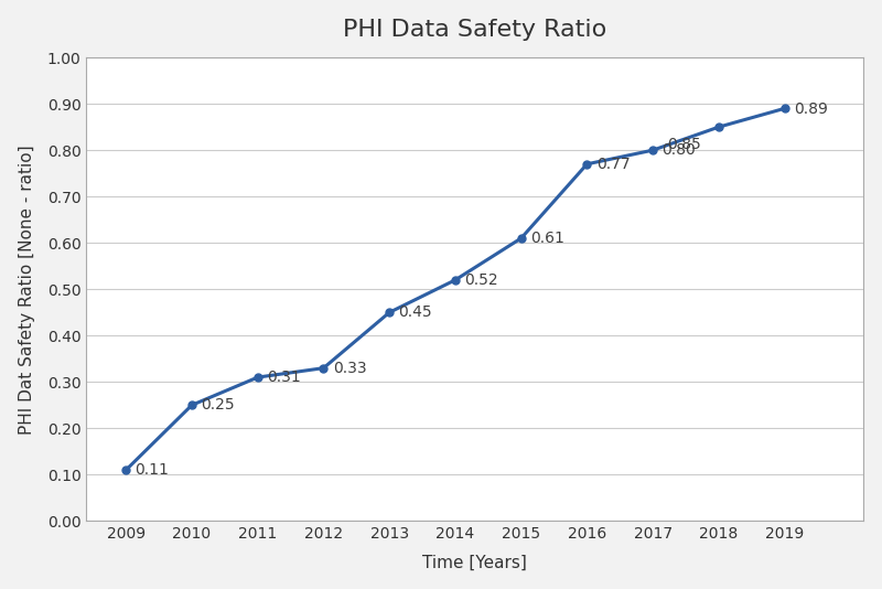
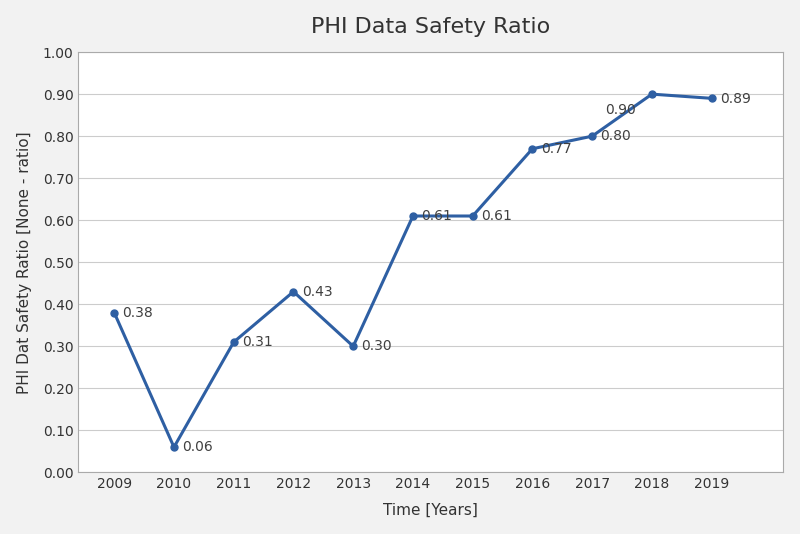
2009: 0.11 -> 0.38
2010: 0.25 -> 0.06
2012: 0.33 -> 0.43
2013: 0.45 -> 0.30
2014: 0.52 -> 0.61
2018: 0.85 -> 0.90
